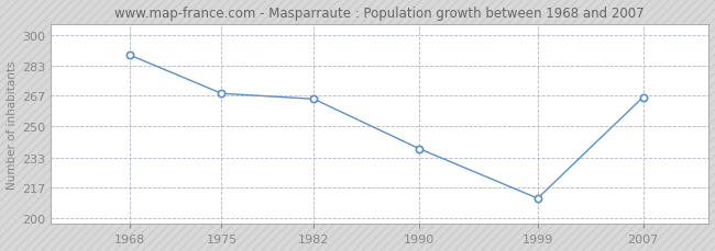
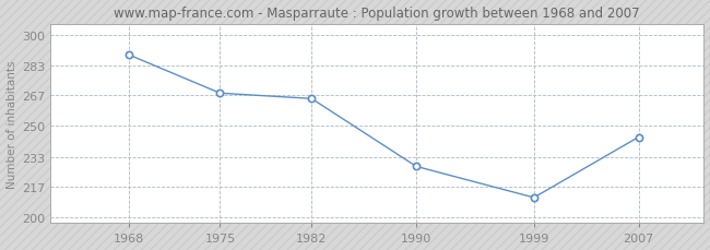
1990: 238 -> 228
2007: 266 -> 244
